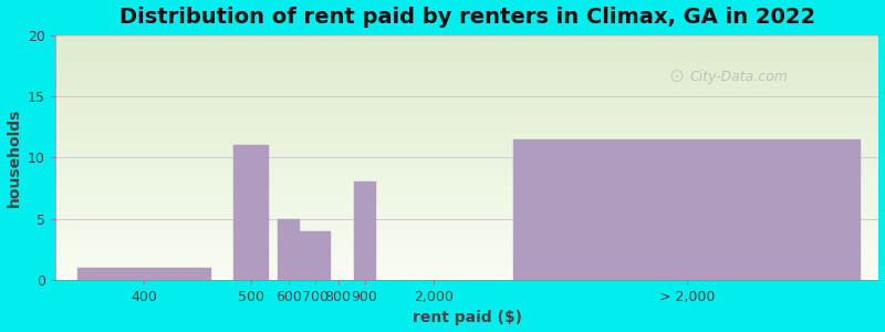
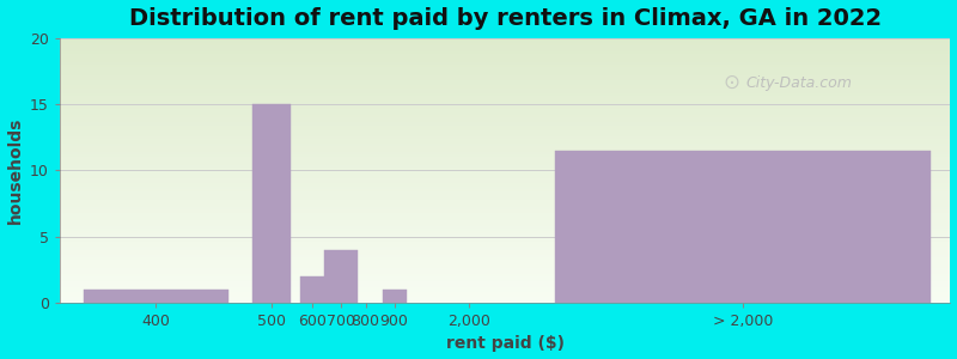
500: 11.0 -> 15.0
600: 5.0 -> 2.0
900: 8.0 -> 1.0
